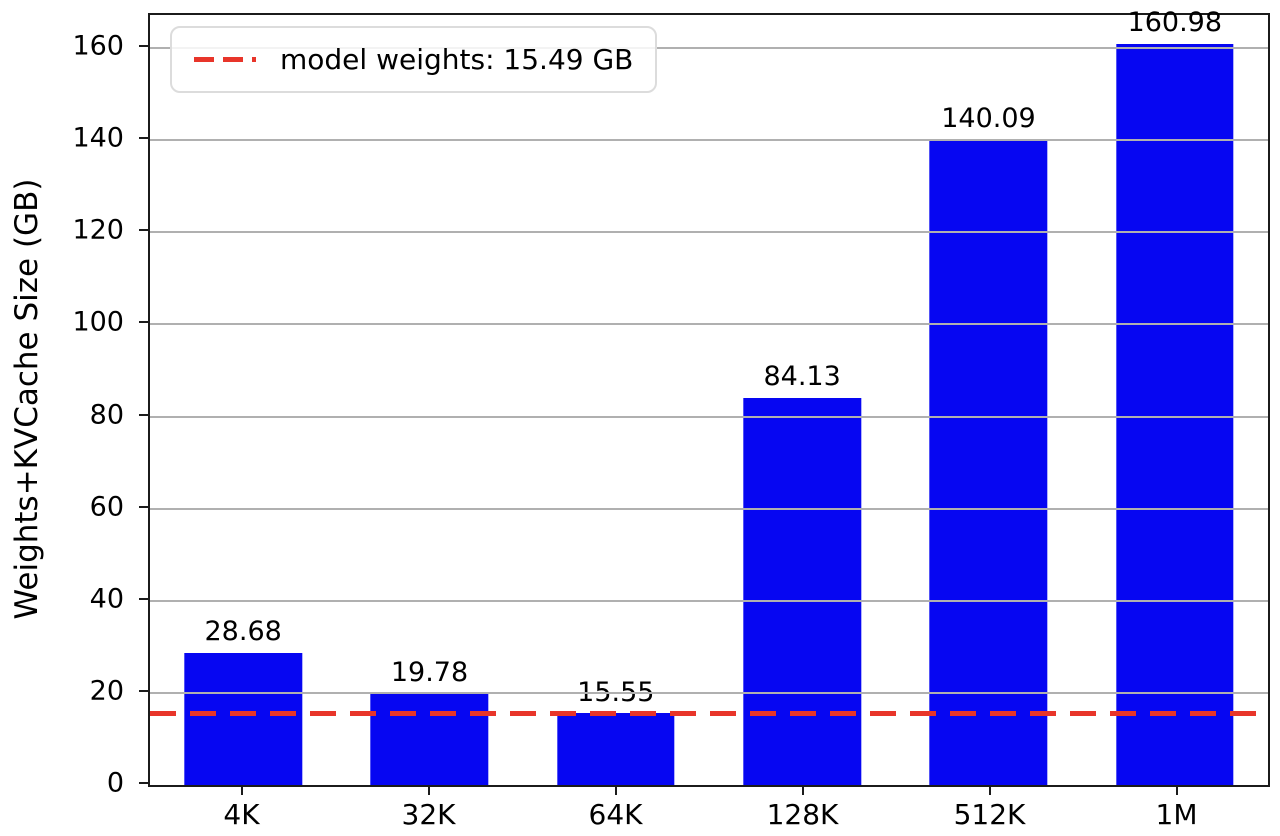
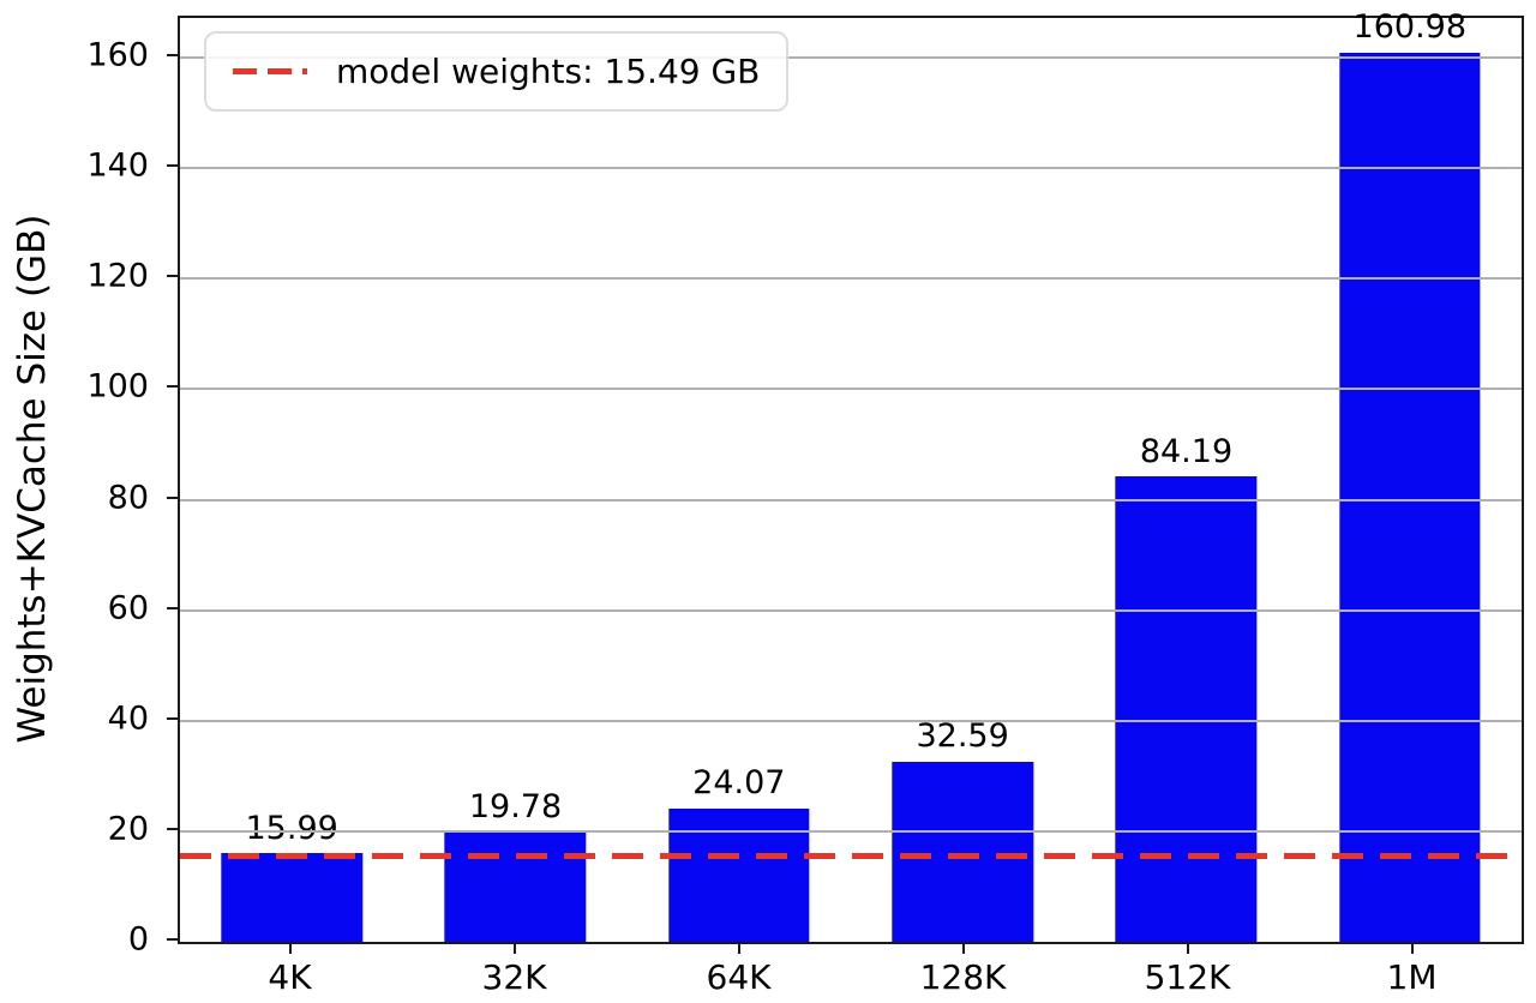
4K: 28.68 -> 15.99
64K: 15.55 -> 24.07
128K: 84.13 -> 32.59
512K: 140.09 -> 84.19
